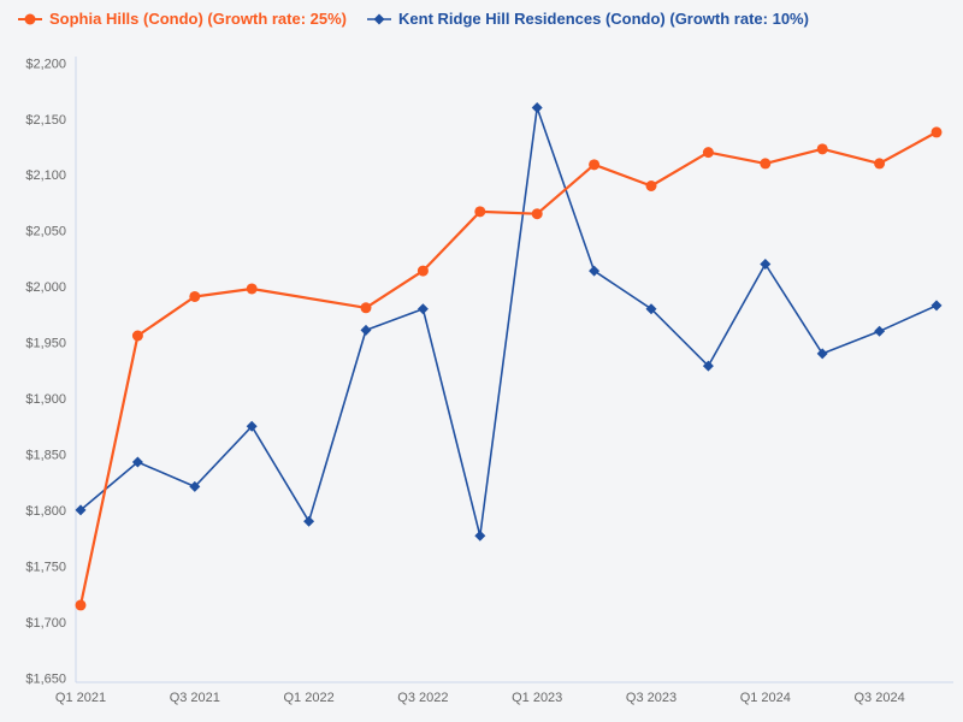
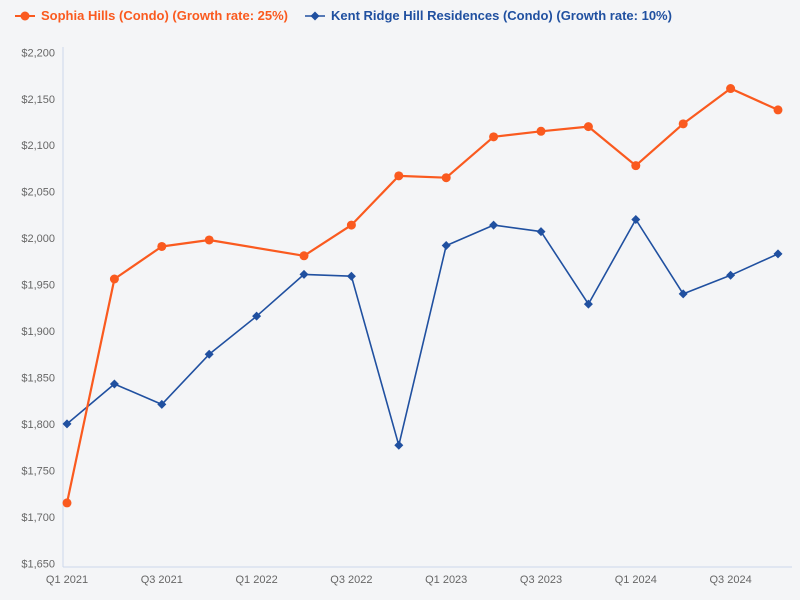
Kent Ridge Hill Residences (Condo) (Growth rate: 10%)/Q1 2022: $1790 -> $1920
Kent Ridge Hill Residences (Condo) (Growth rate: 10%)/Q3 2022: $1980 -> $1960
Kent Ridge Hill Residences (Condo) (Growth rate: 10%)/Q1 2023: $2160 -> $1990
Sophia Hills (Condo) (Growth rate: 25%)/Q3 2023: $2090 -> $2120
Kent Ridge Hill Residences (Condo) (Growth rate: 10%)/Q3 2023: $1980 -> $2010
Sophia Hills (Condo) (Growth rate: 25%)/Q1 2024: $2110 -> $2080
Sophia Hills (Condo) (Growth rate: 25%)/Q3 2024: $2110 -> $2160
